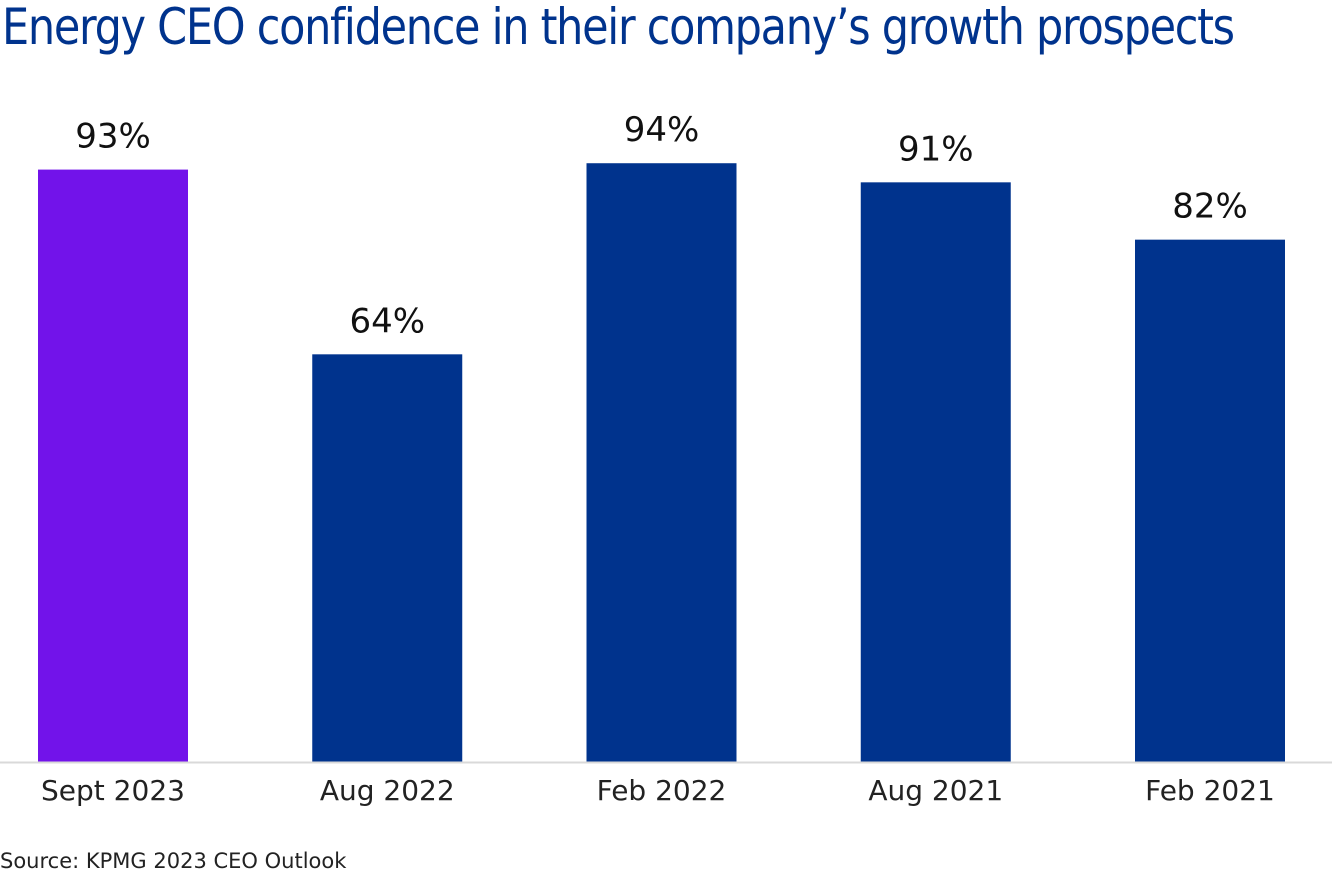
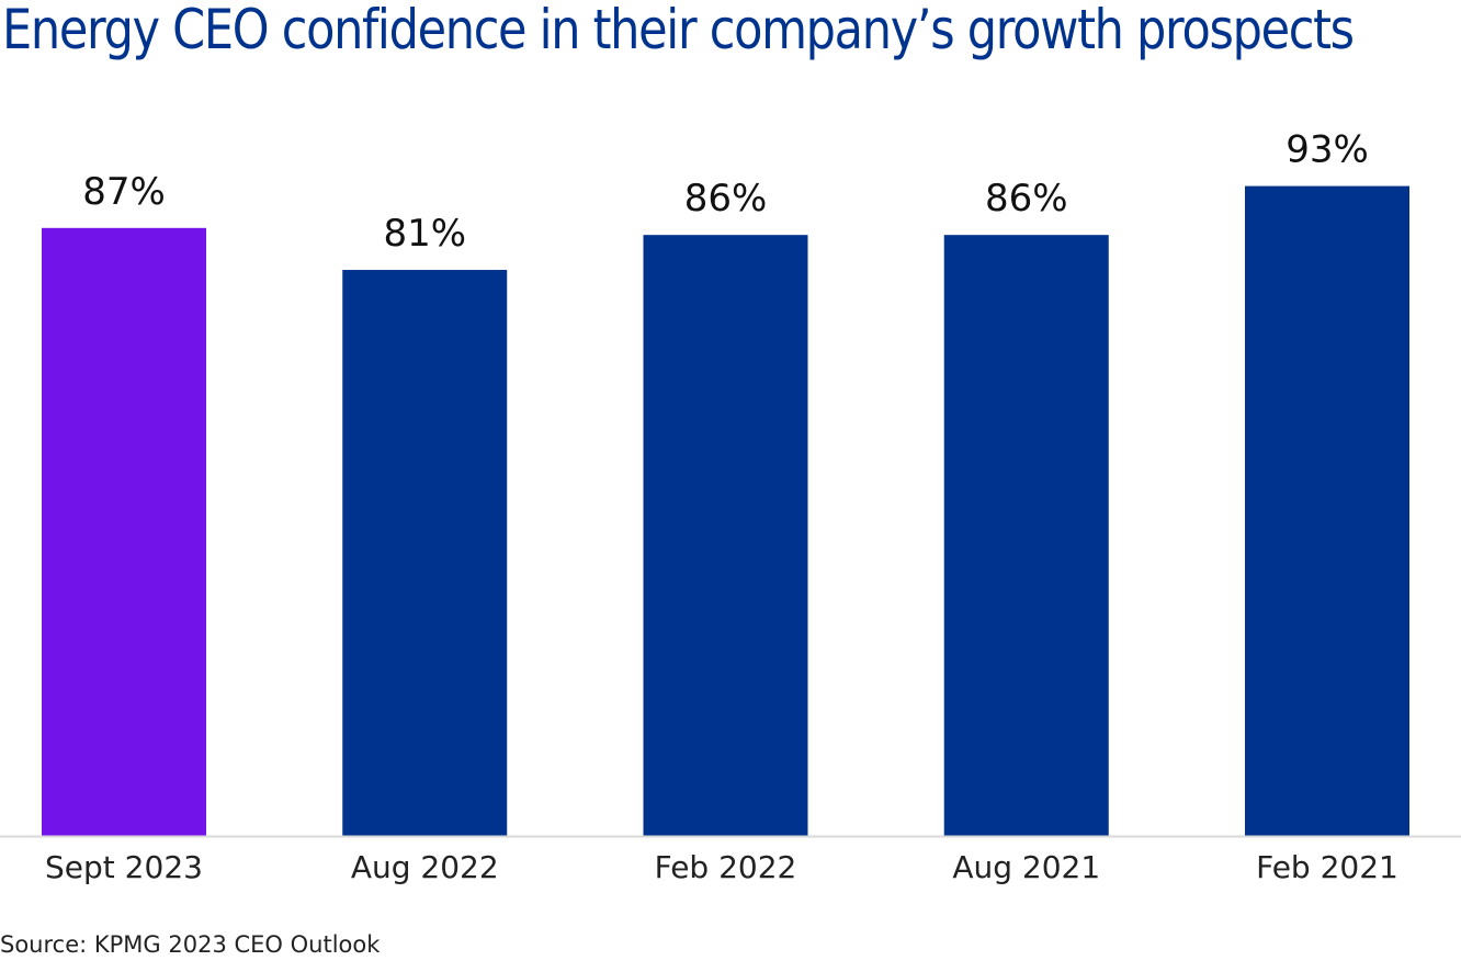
Sept 2023: 93% -> 87%
Aug 2022: 64% -> 81%
Feb 2022: 94% -> 86%
Aug 2021: 91% -> 86%
Feb 2021: 82% -> 93%
